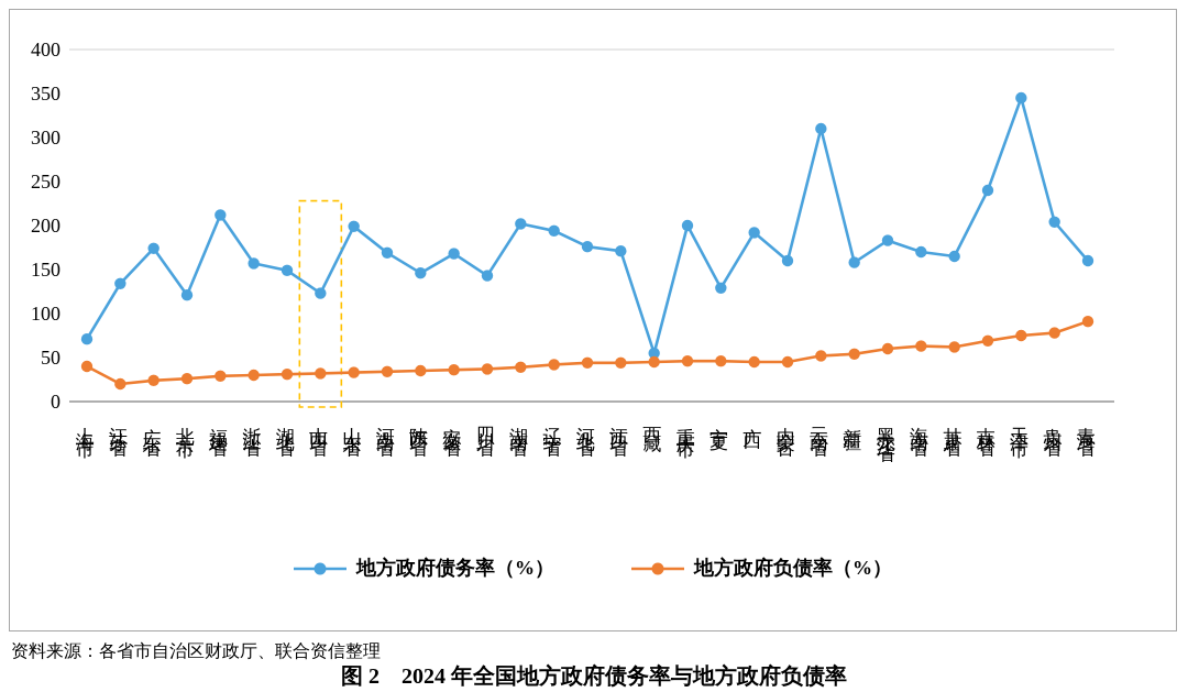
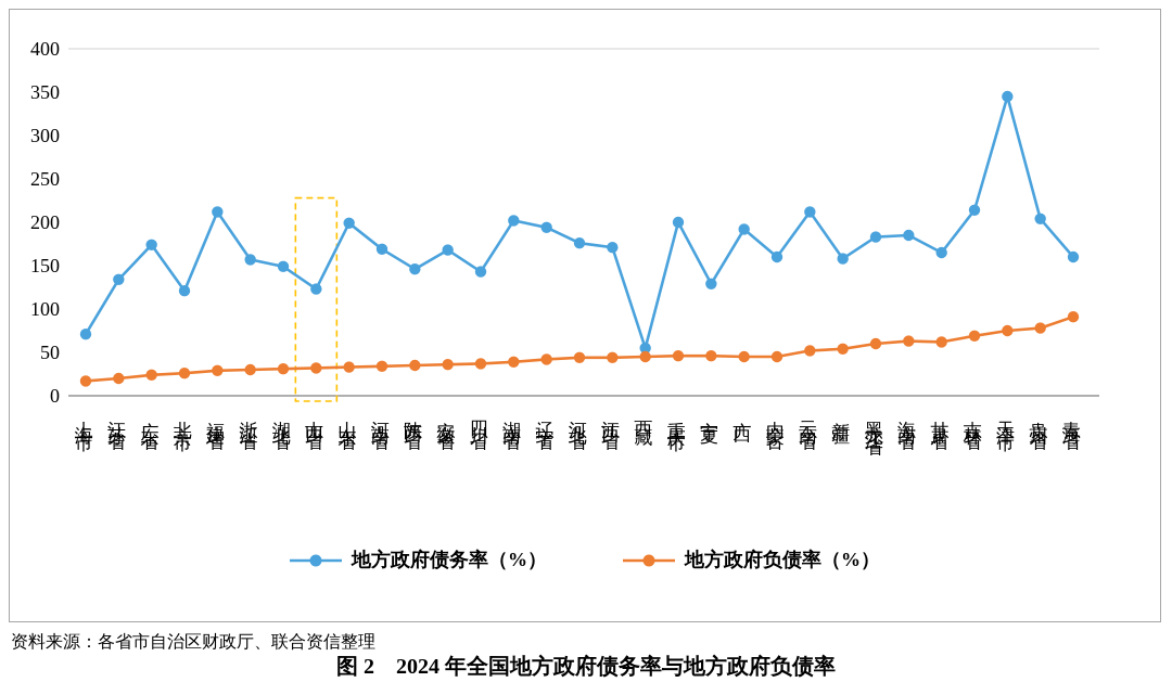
地方政府负债率（%）/上海市: 40 -> 20
地方政府债务率（%）/云南省: 310 -> 210
地方政府债务率（%）/海南省: 170 -> 180
地方政府债务率（%）/吉林省: 240 -> 210
